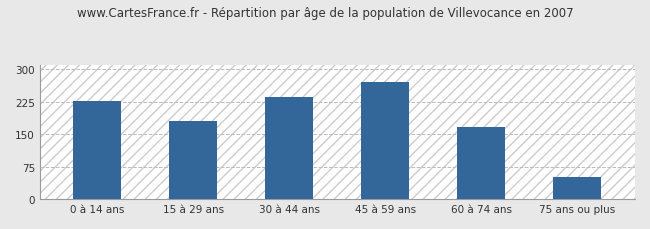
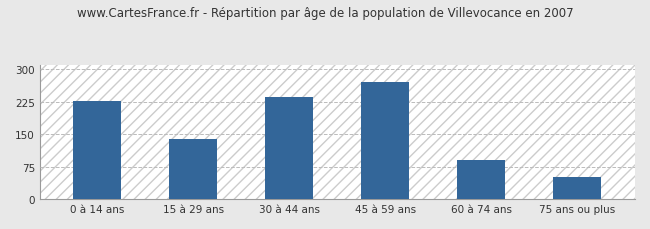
15 à 29 ans: 181 -> 140
60 à 74 ans: 167 -> 90
